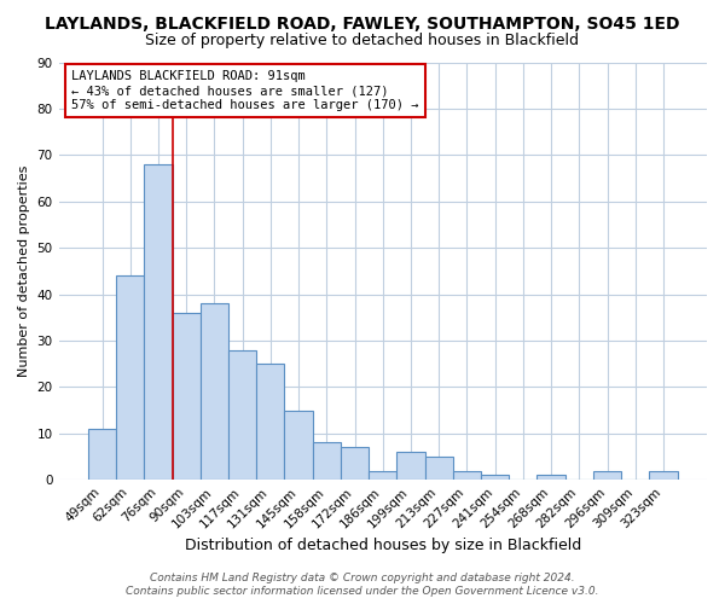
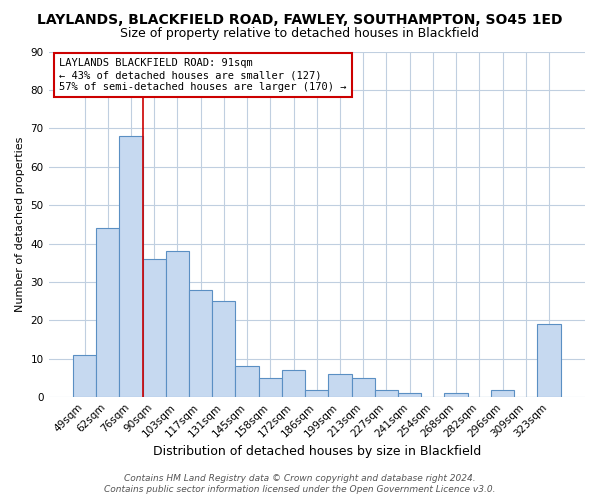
145sqm: 15 -> 8
158sqm: 8 -> 5
323sqm: 2 -> 19
